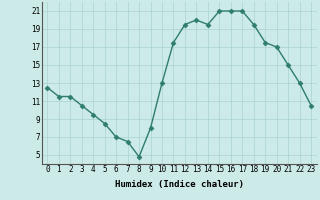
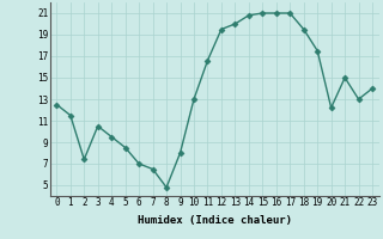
2: 11.5 -> 7.4
11: 17.5 -> 16.6
14: 19.5 -> 20.8
20: 17.0 -> 12.2
23: 10.5 -> 14.0
